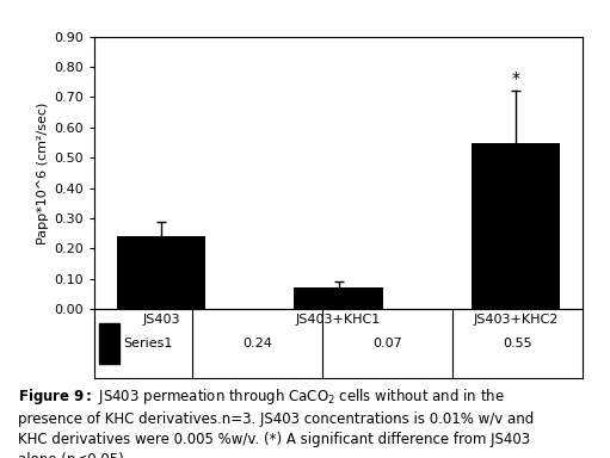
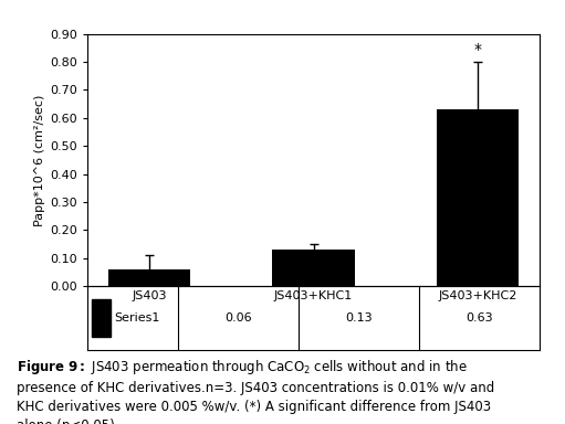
JS403: 0.24 -> 0.06
JS403+KHC1: 0.07 -> 0.13
JS403+KHC2: 0.55 -> 0.63
